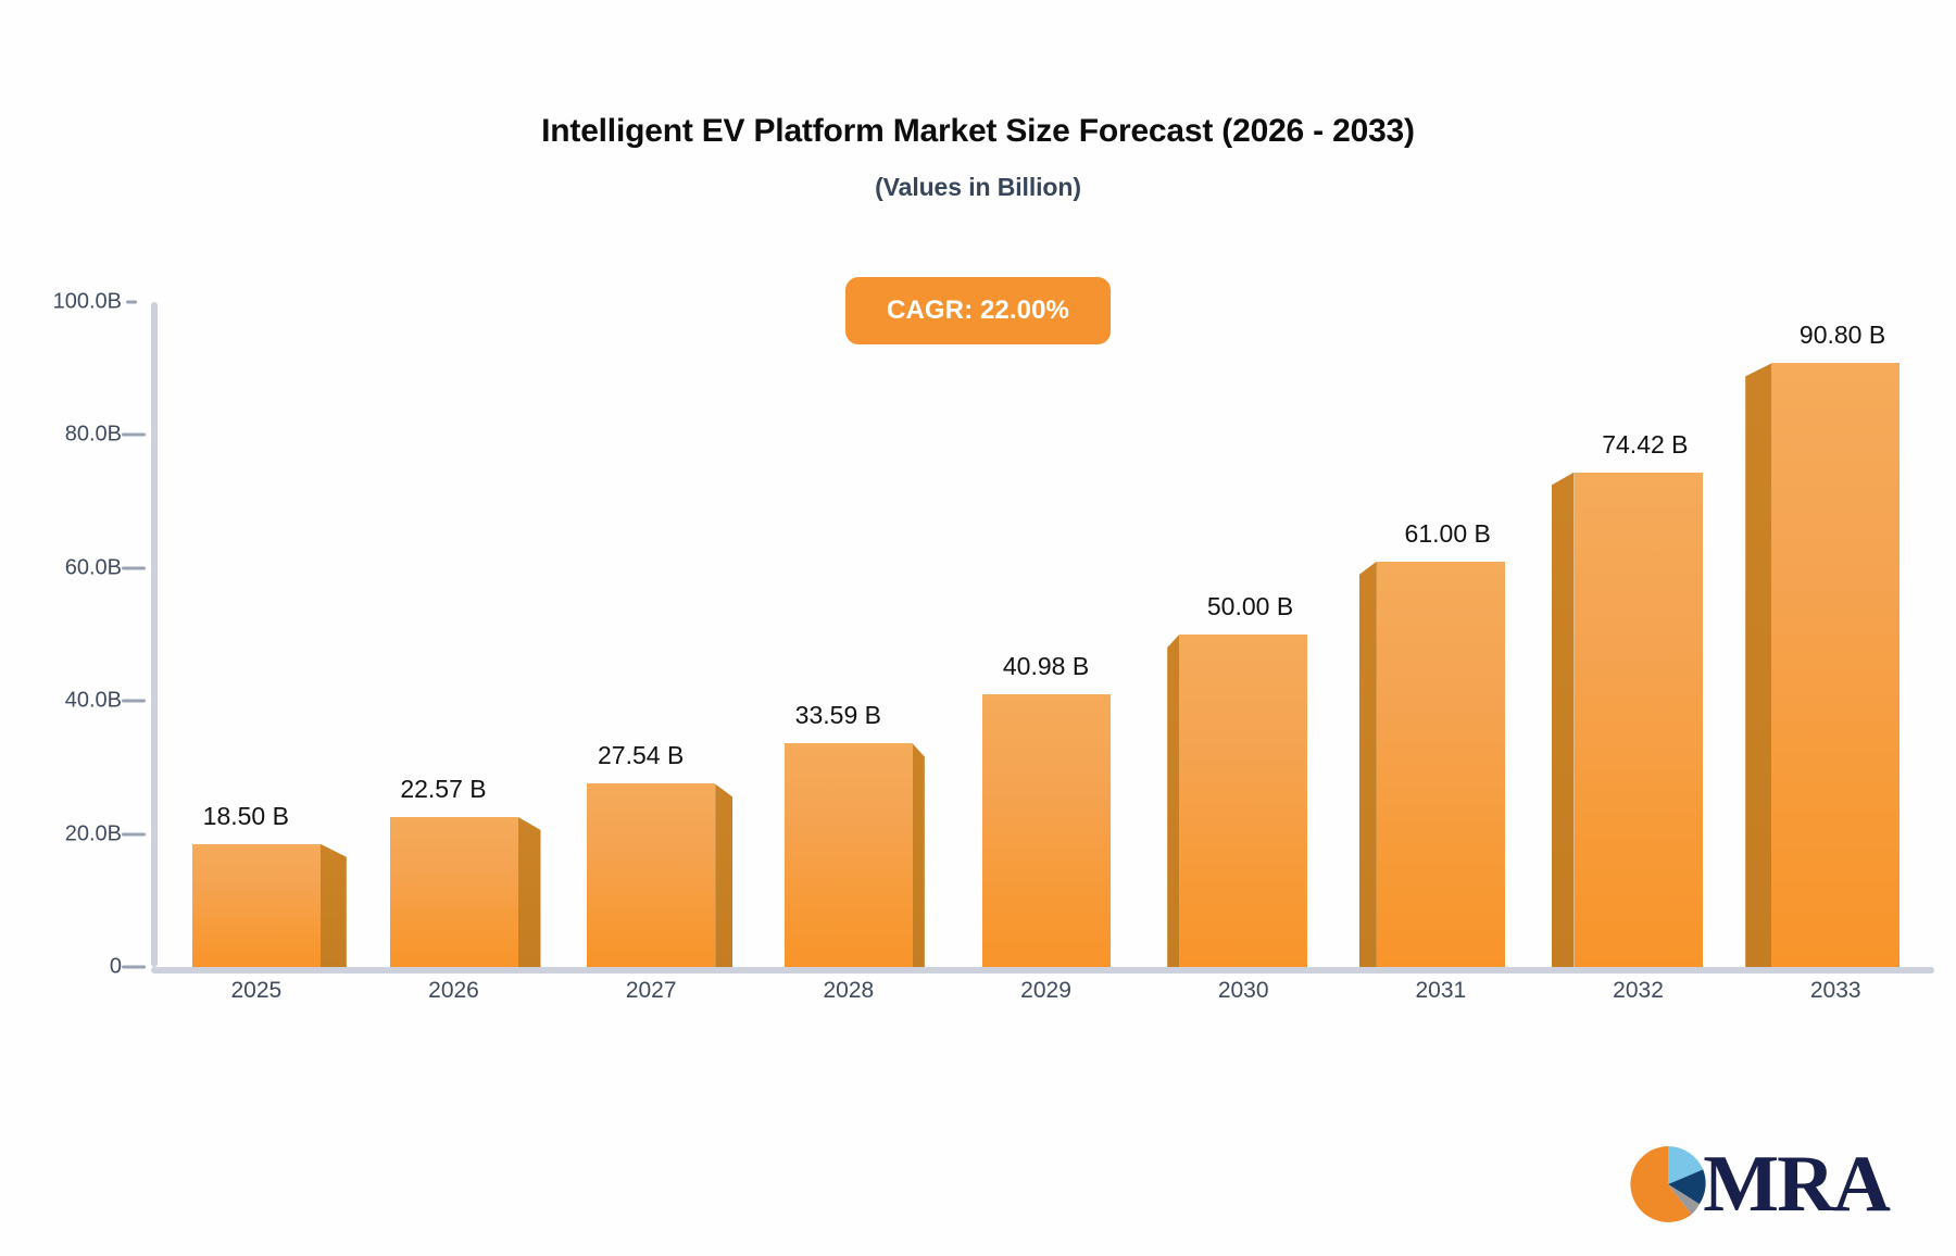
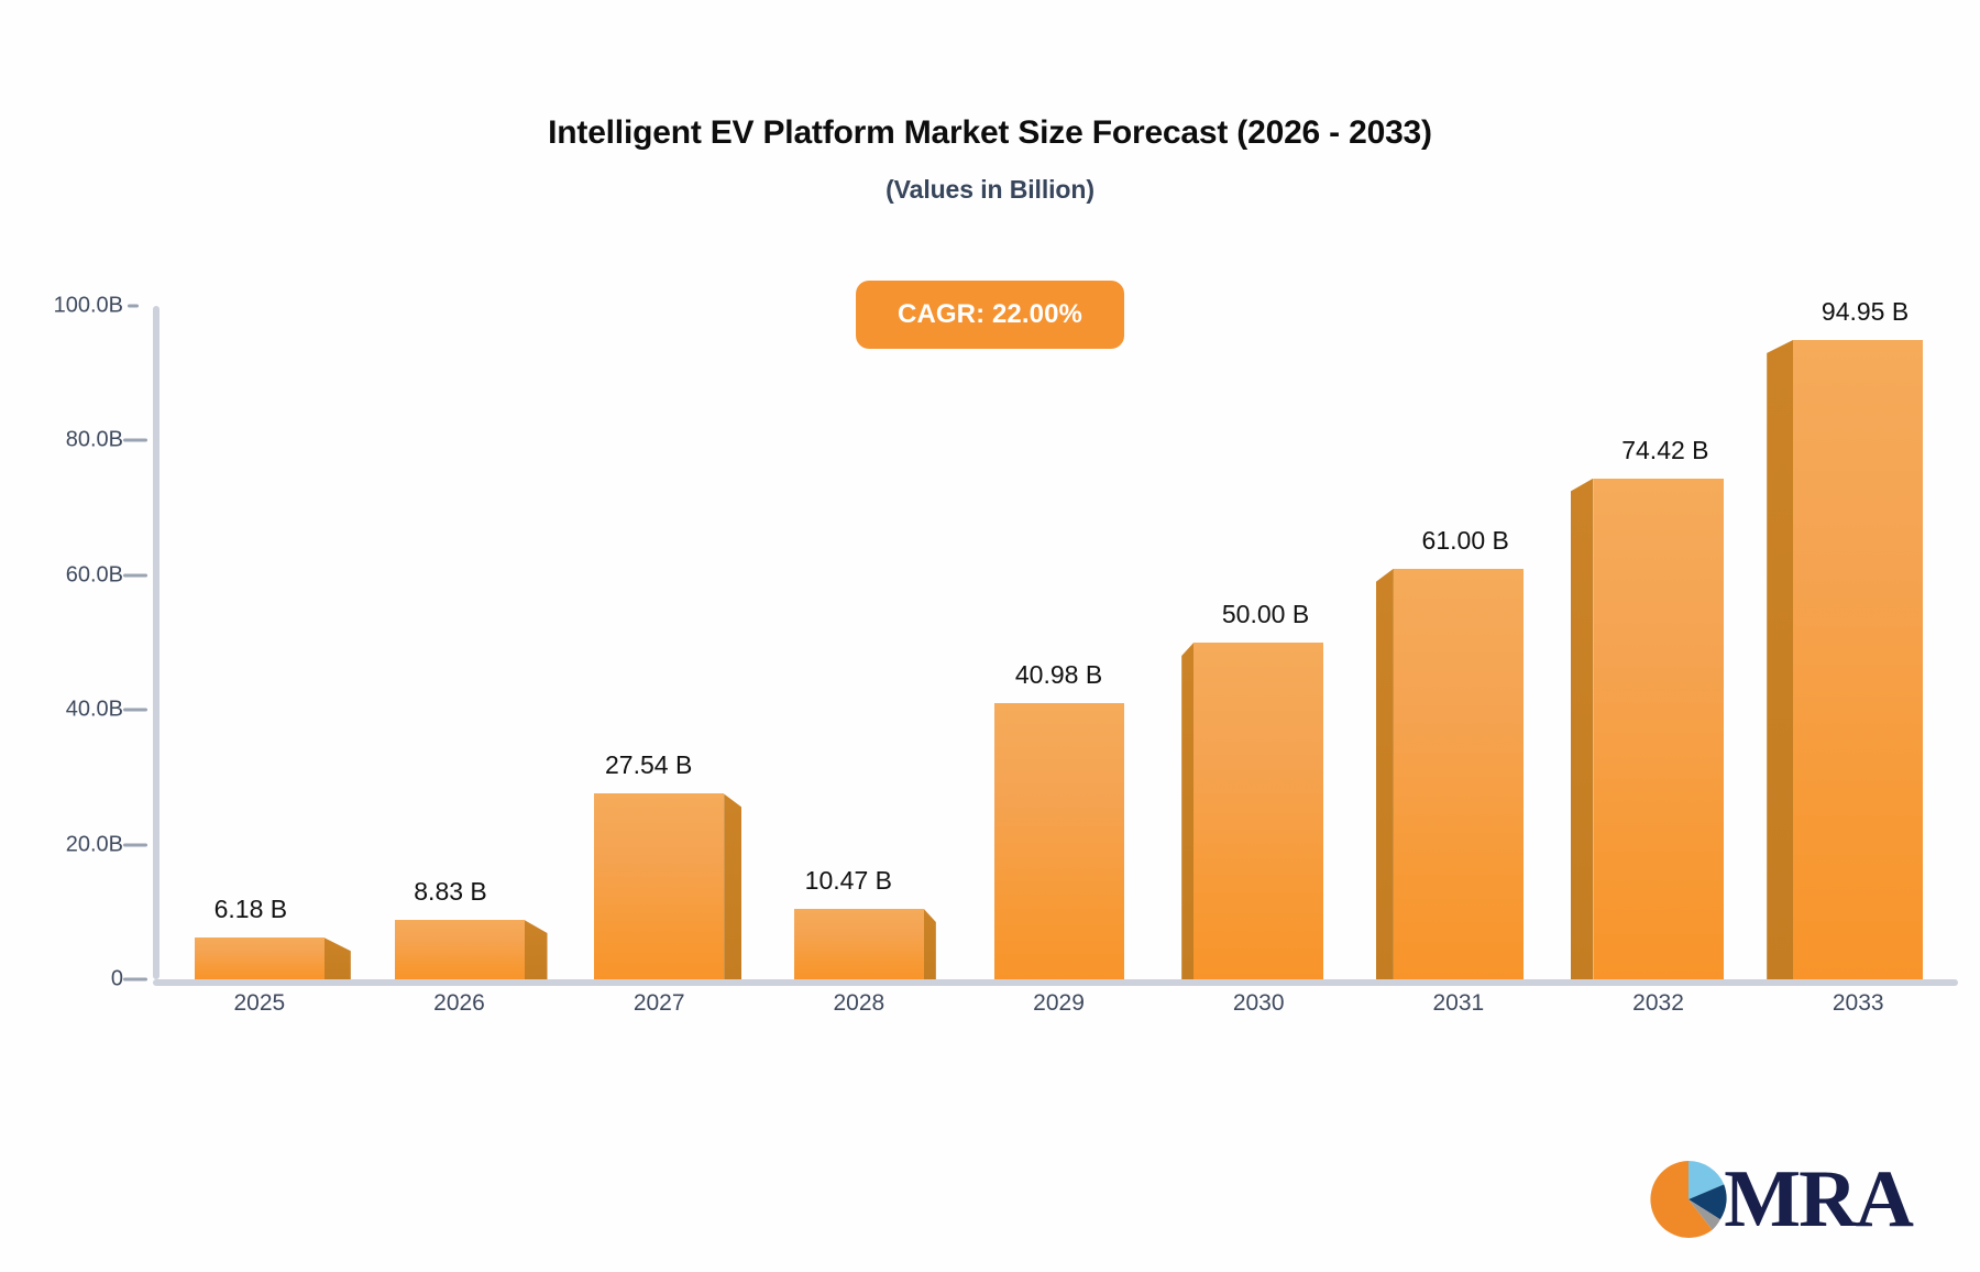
2025: 18.50 -> 6.18
2026: 22.57 -> 8.83
2028: 33.59 -> 10.47
2033: 90.80 -> 94.95
